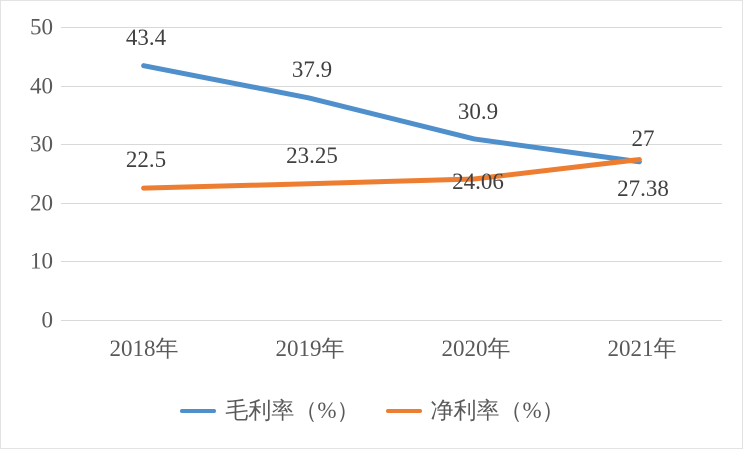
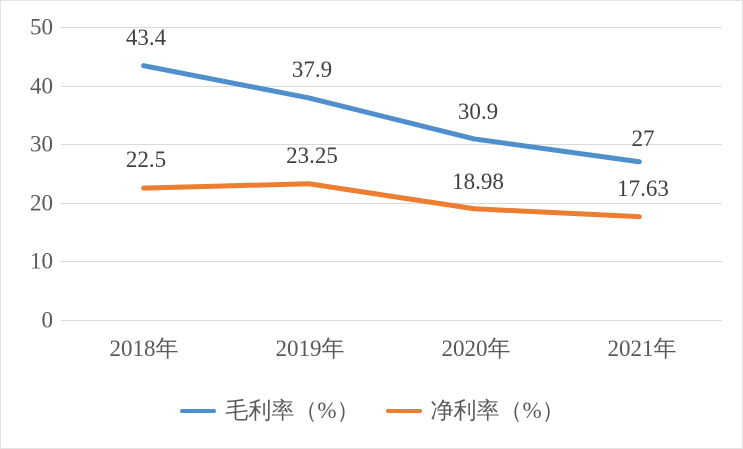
净利率（%）/2020年: 24.06 -> 18.98
净利率（%）/2021年: 27.38 -> 17.63
